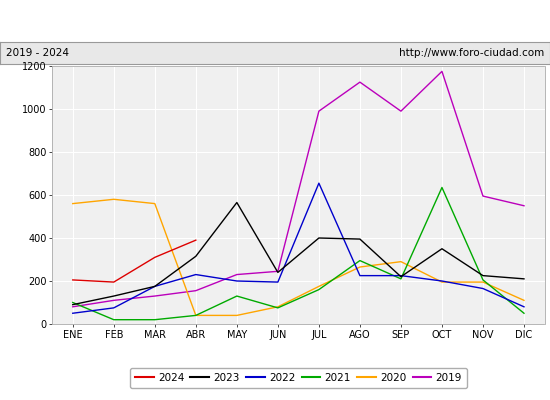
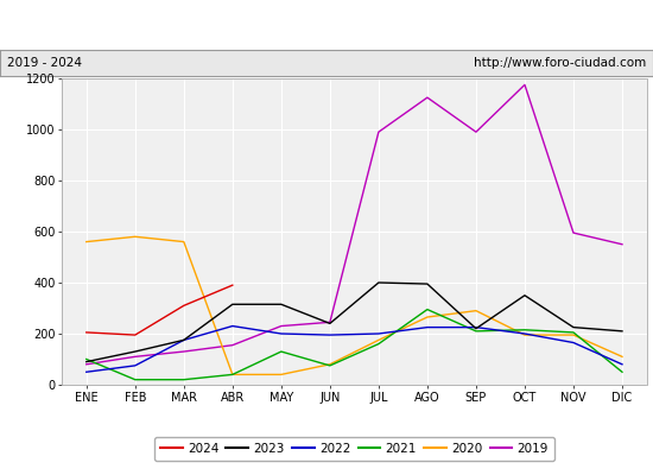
2023/MAY: 565 -> 315
2022/JUL: 655 -> 200
2021/OCT: 635 -> 215
